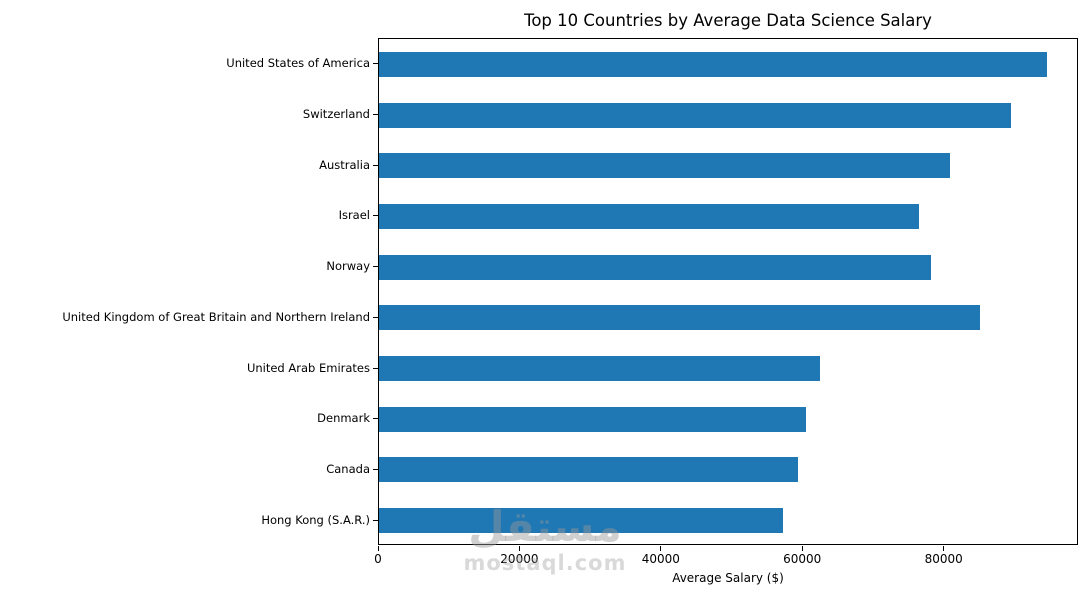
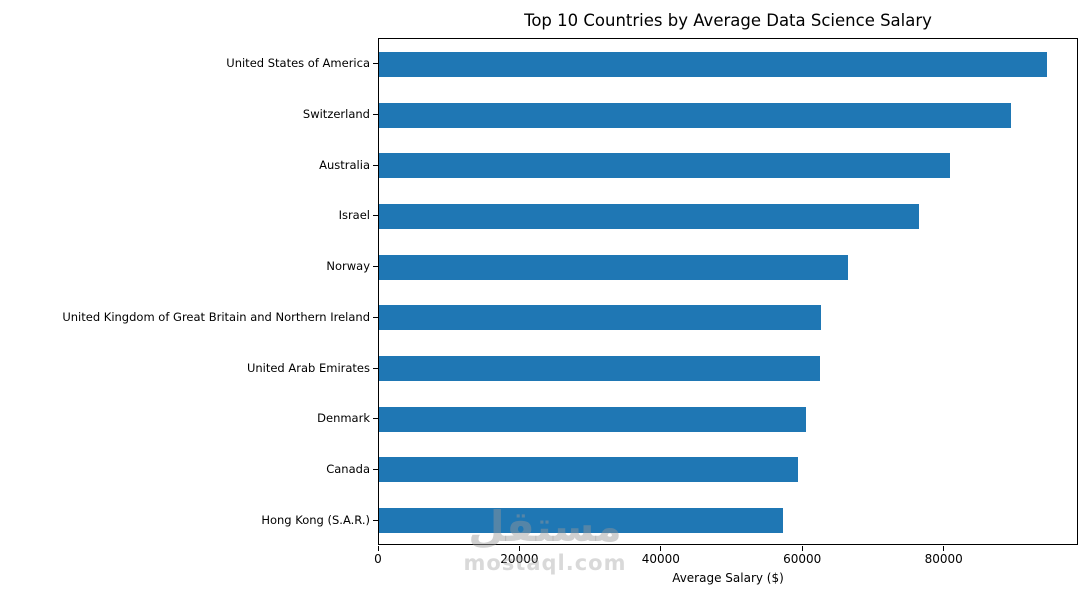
Norway: 78000 -> 66000
United Kingdom of Great Britain and Northern Ireland: 85000 -> 62000
